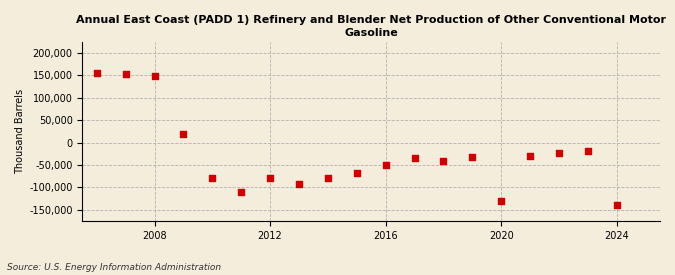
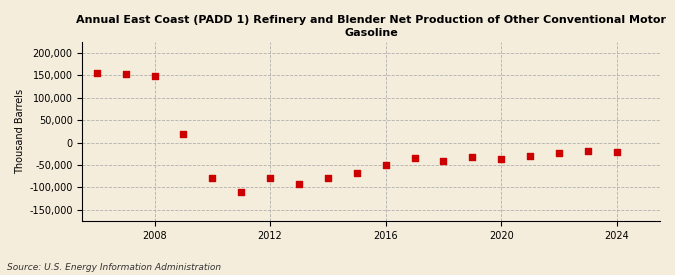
2020: -130,000 -> -37,000
2024: -140,000 -> -22,000
